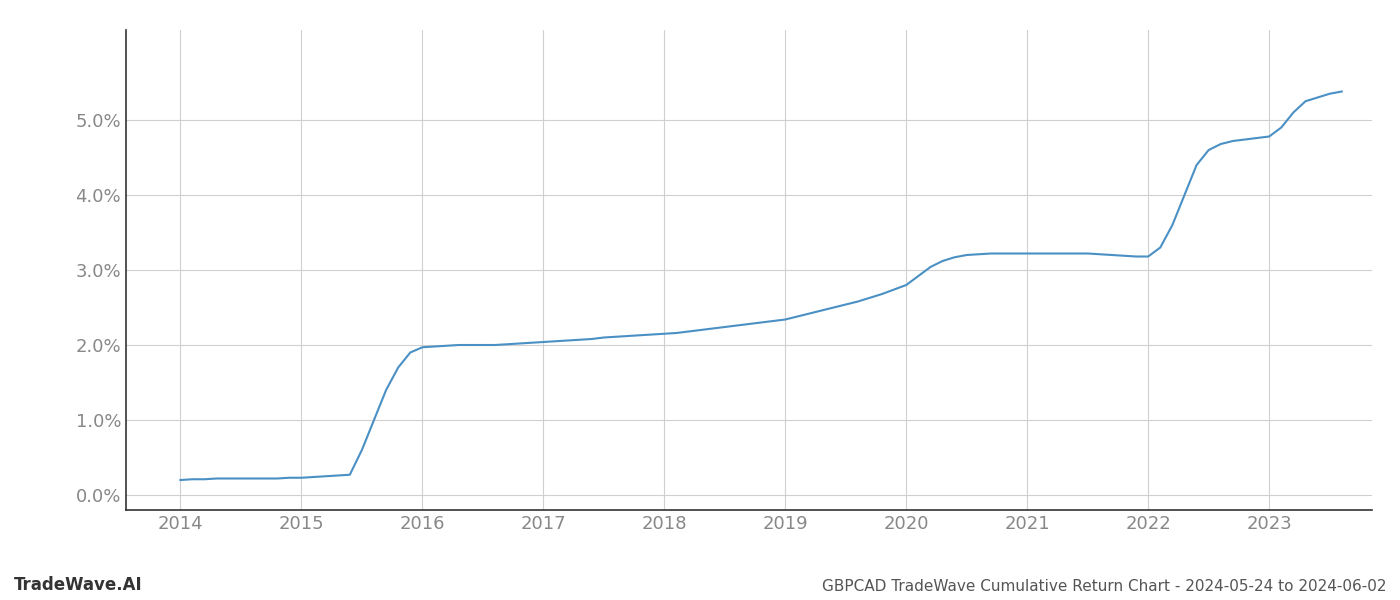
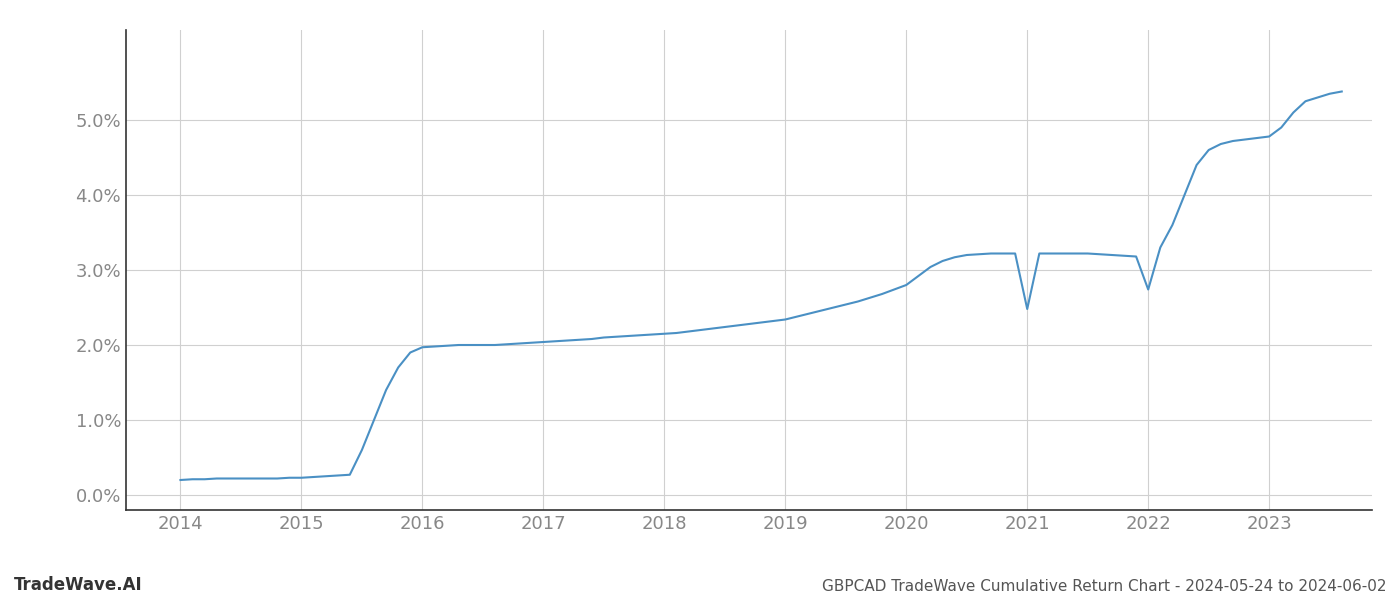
2021: 3.22% -> 2.48%
2022: 3.18% -> 2.74%
